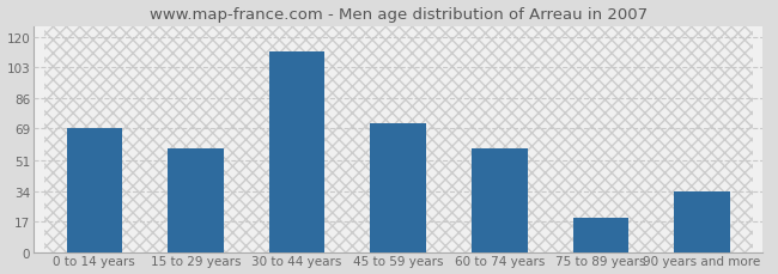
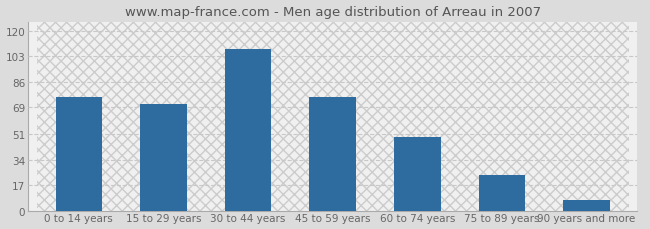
0 to 14 years: 69 -> 76
15 to 29 years: 58 -> 71
30 to 44 years: 112 -> 108
45 to 59 years: 72 -> 76
60 to 74 years: 58 -> 49
75 to 89 years: 19 -> 24
90 years and more: 34 -> 7
